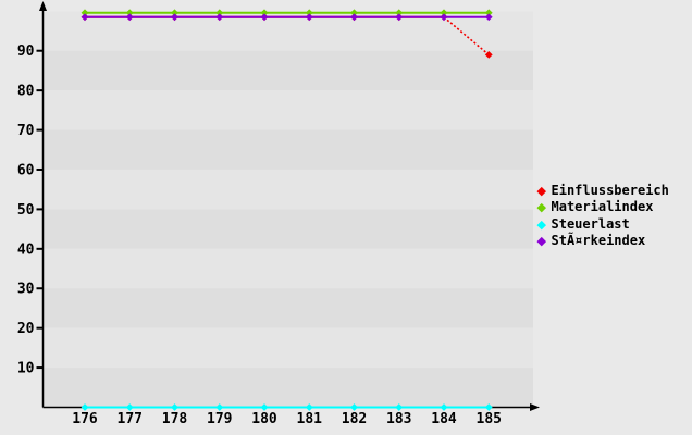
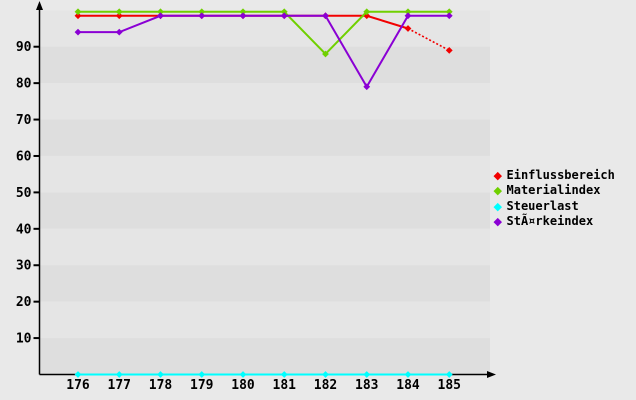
StÃ¤rkeindex/176: 98 -> 94
StÃ¤rkeindex/177: 98 -> 94
Materialindex/182: 100 -> 88
StÃ¤rkeindex/183: 98 -> 79
Einflussbereich/184: 98 -> 95
